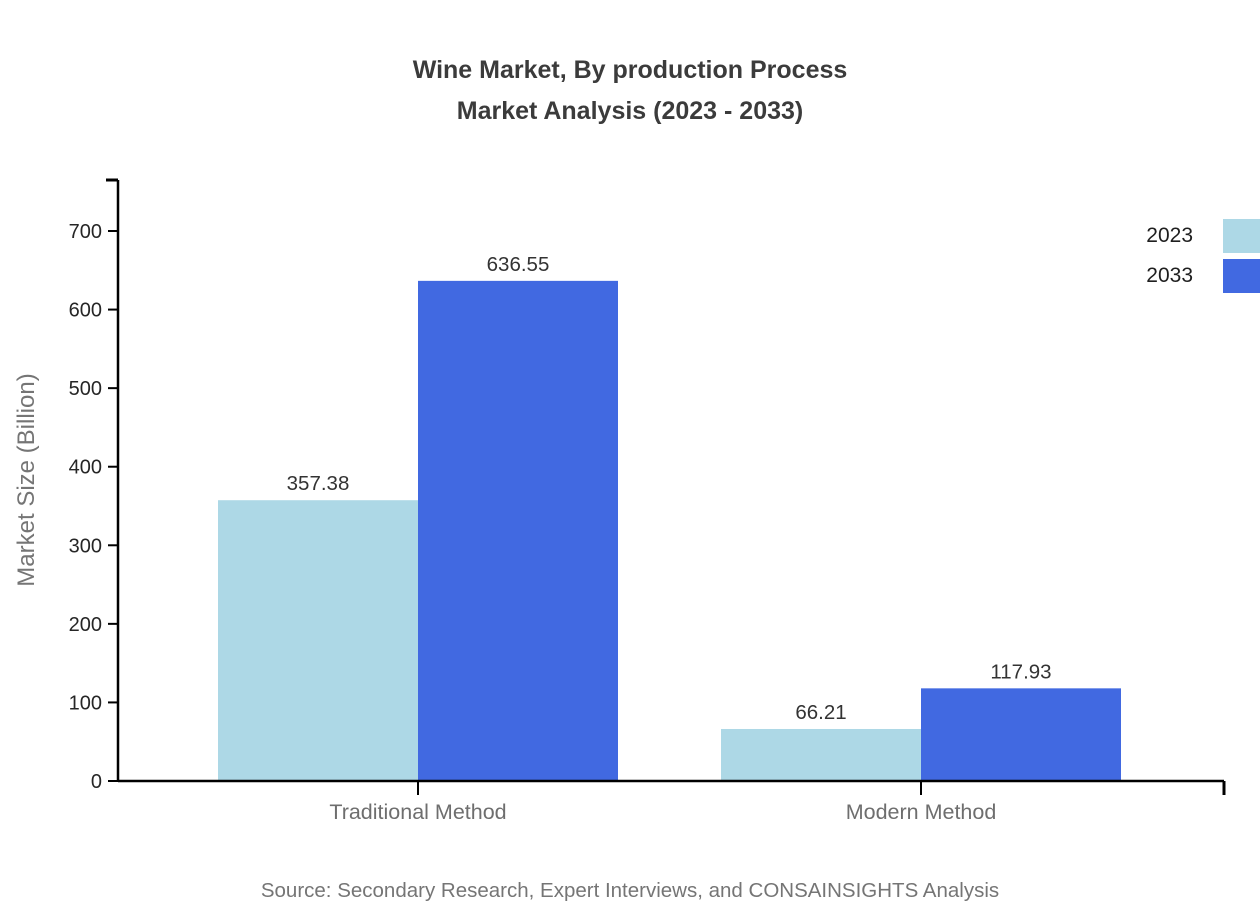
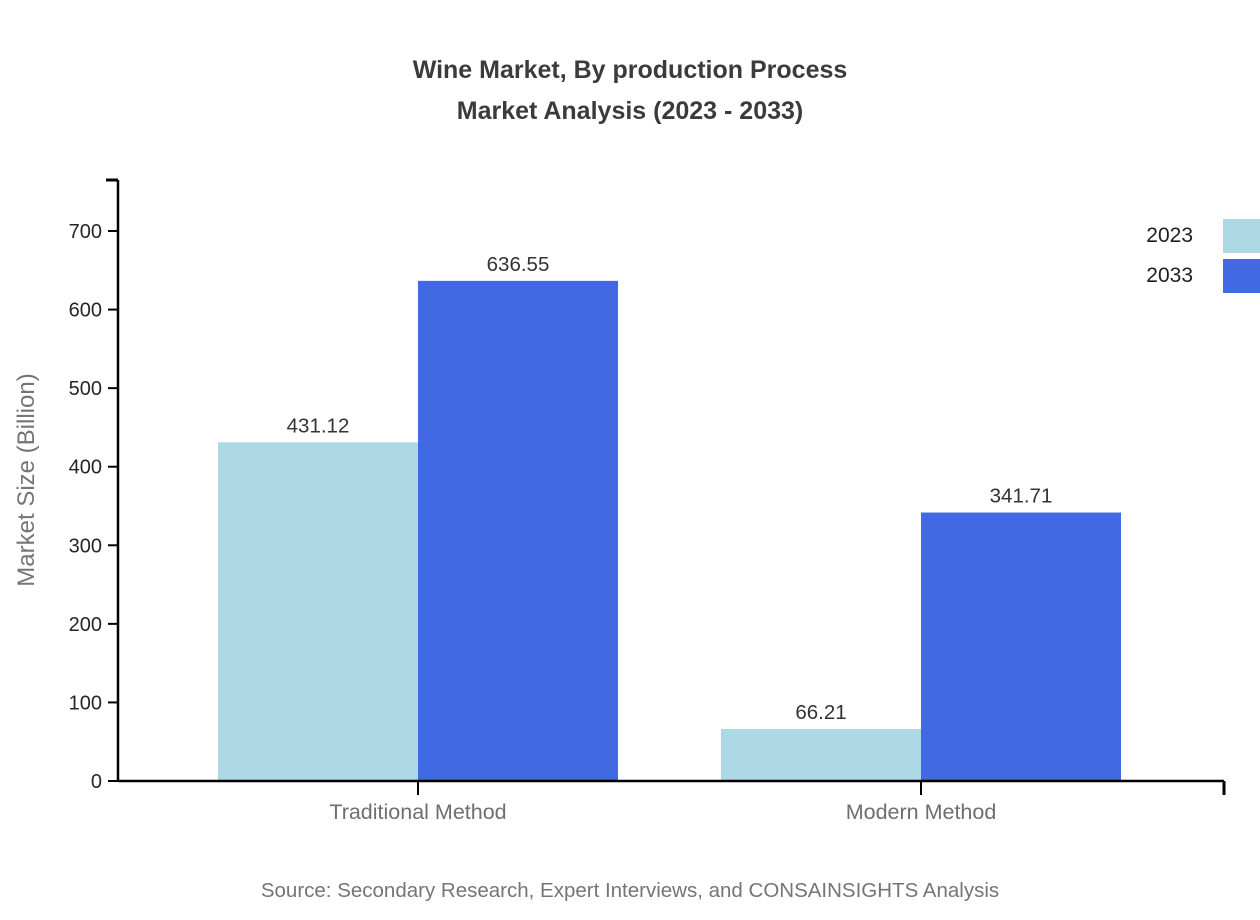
2023/Traditional Method: 357.38 -> 431.12
2033/Modern Method: 117.93 -> 341.71
